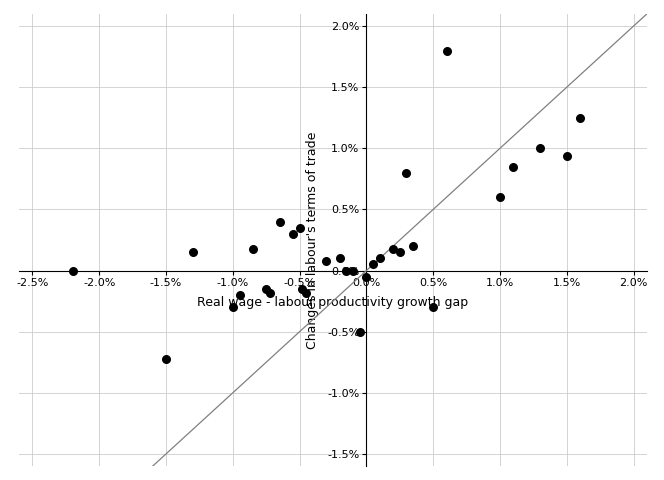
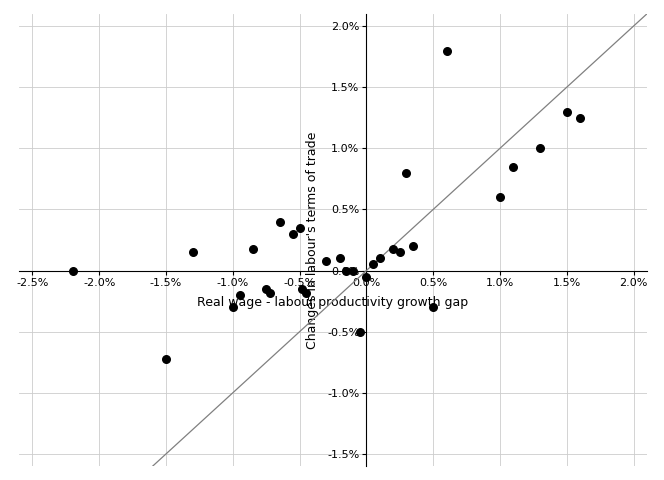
1.5%: 0.94% -> 1.30%
